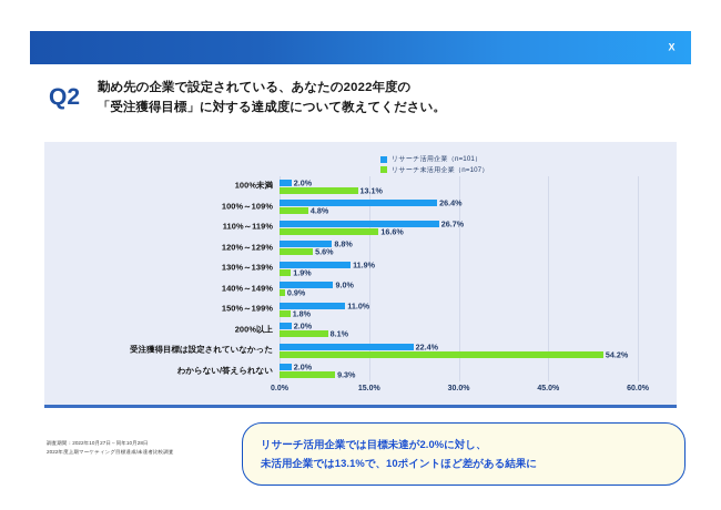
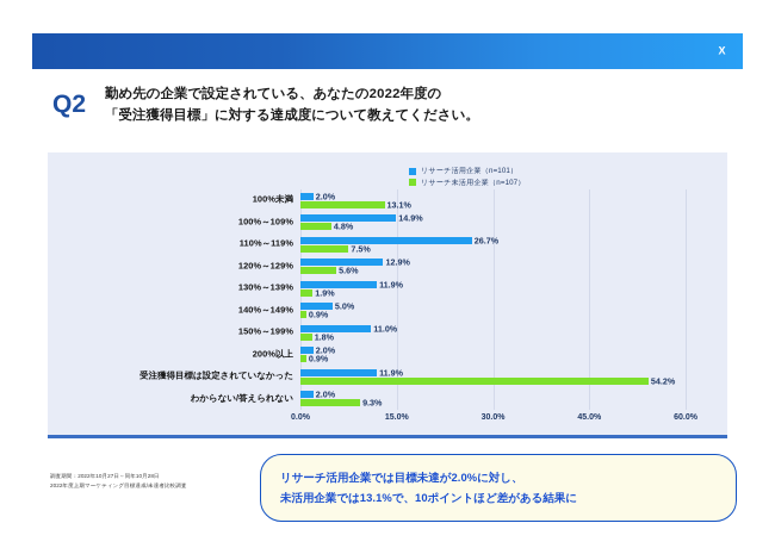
リサーチ活用企業（n=101）/100%～109%: 26.4% -> 14.9%
リサーチ未活用企業（n=107）/110%～119%: 16.6% -> 7.5%
リサーチ活用企業（n=101）/120%～129%: 8.8% -> 12.9%
リサーチ活用企業（n=101）/140%～149%: 9.0% -> 5.0%
リサーチ未活用企業（n=107）/200%以上: 8.1% -> 0.9%
リサーチ活用企業（n=101）/受注獲得目標は設定されていなかった: 22.4% -> 11.9%
